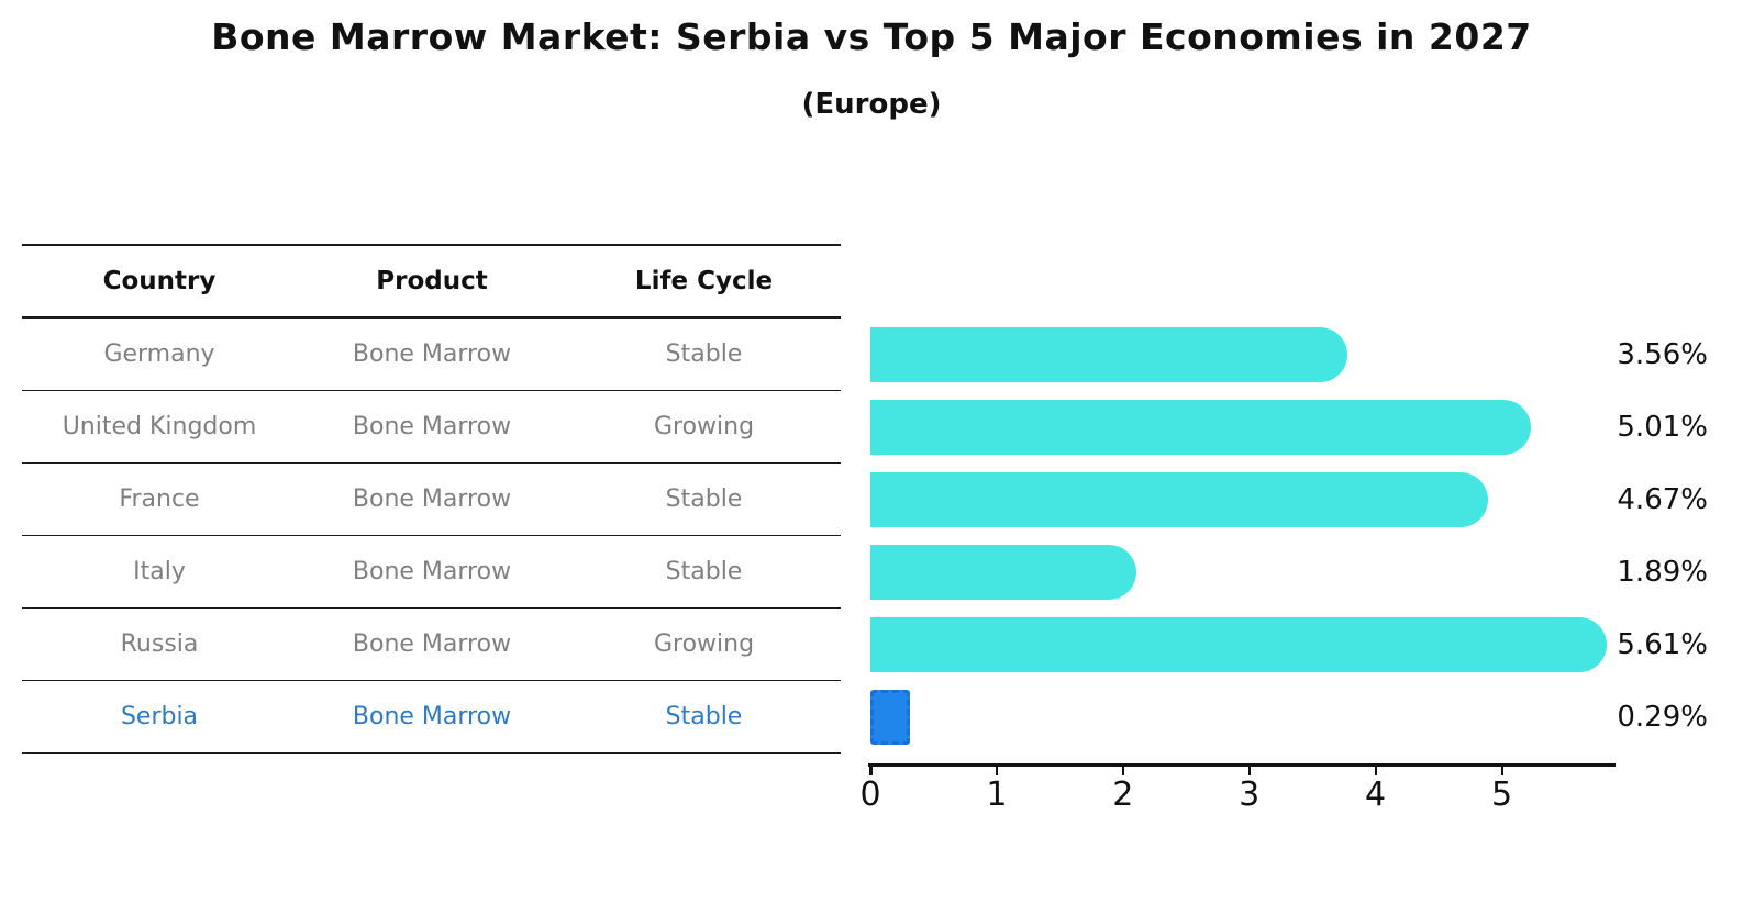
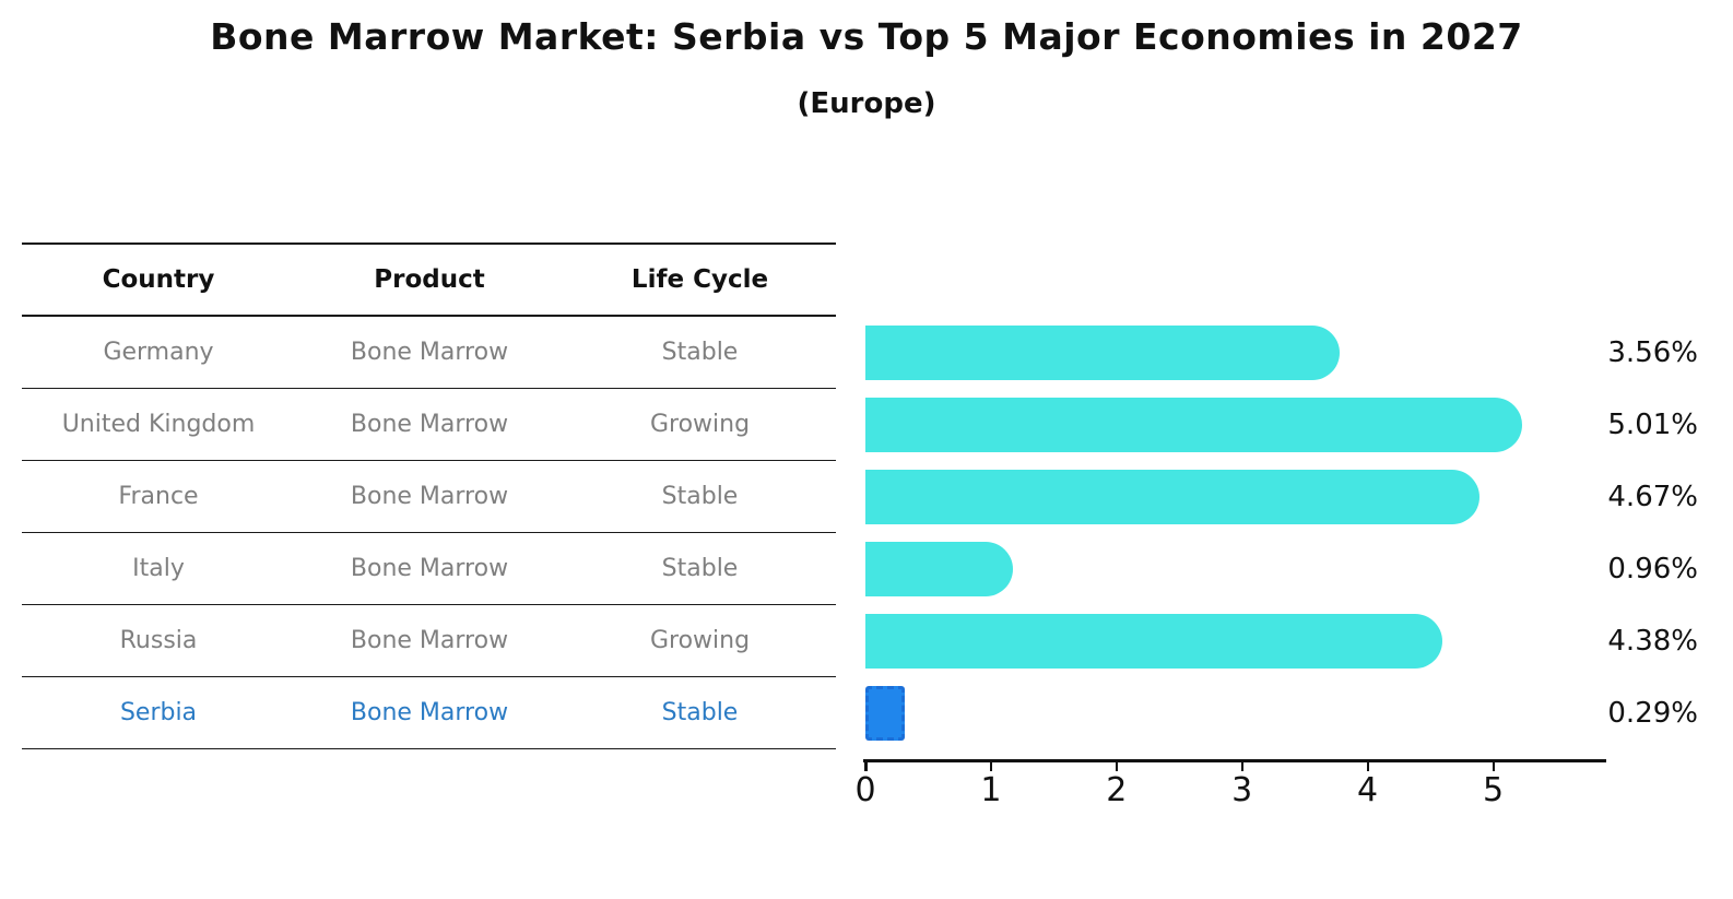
Italy: 1.89% -> 0.96%
Russia: 5.61% -> 4.38%
